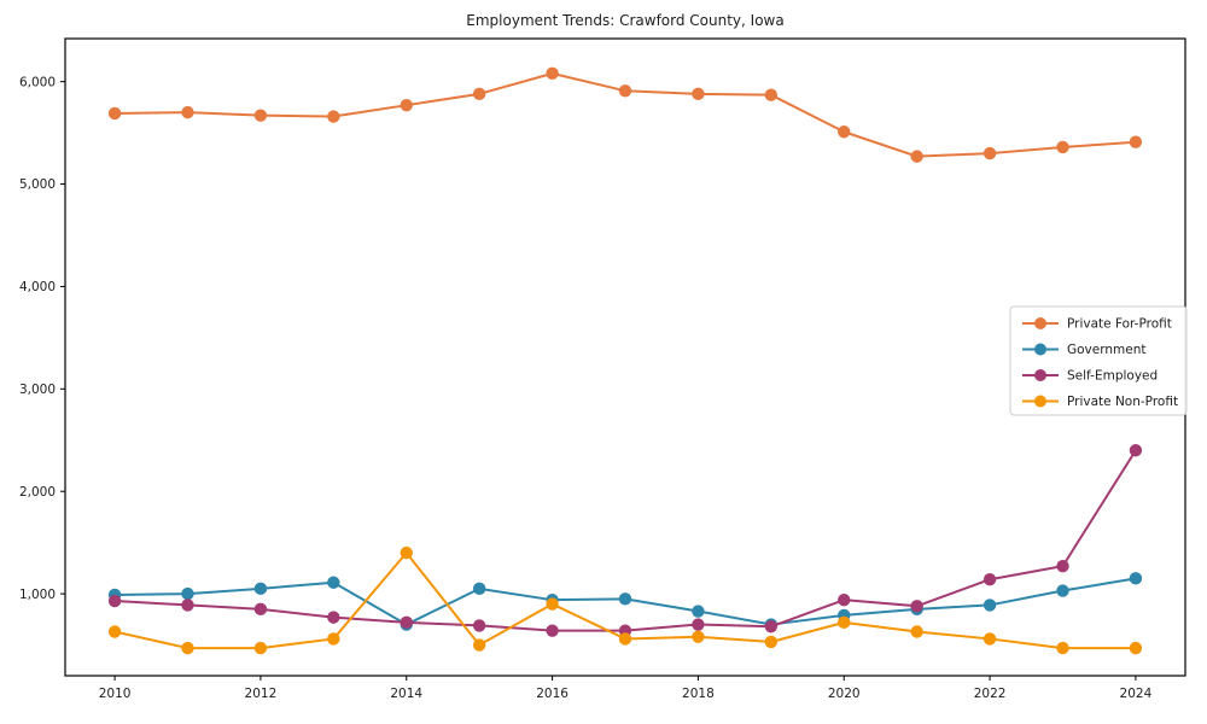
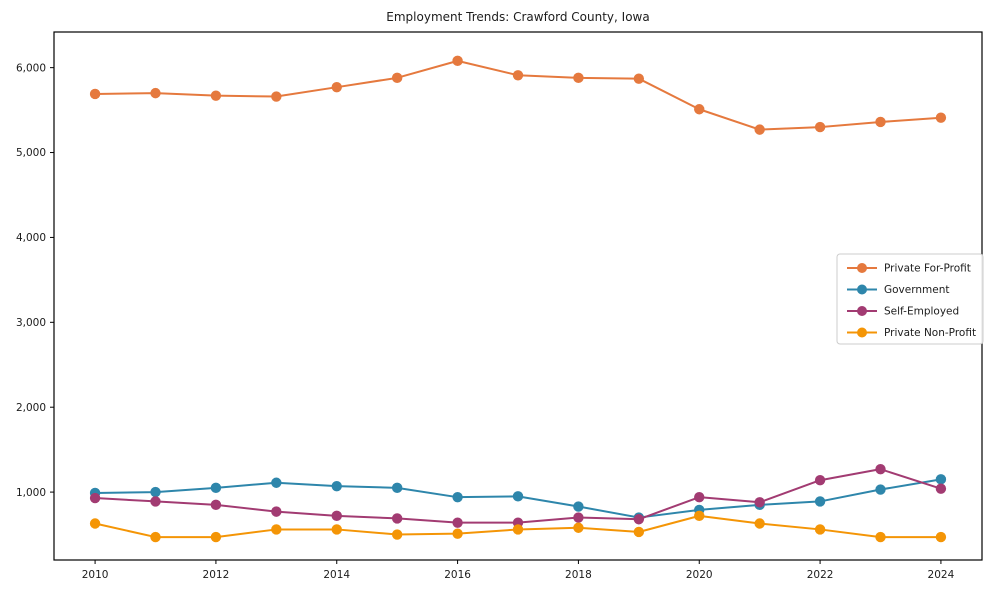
Government/2014: 700 -> 1100
Private Non-Profit/2014: 1400 -> 600
Private Non-Profit/2016: 900 -> 500
Self-Employed/2024: 2400 -> 1000
